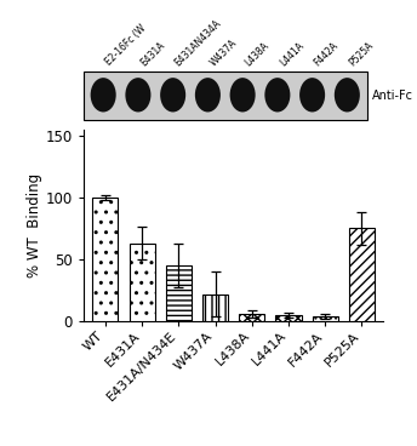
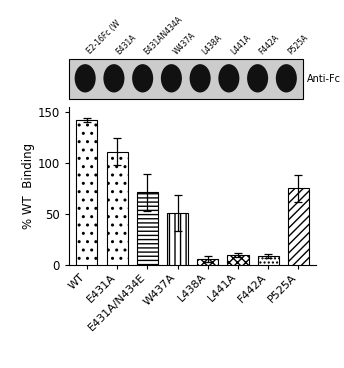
WT: 100 -> 142
E431A: 63 -> 111
E431A/N434E: 45 -> 71
W437A: 22 -> 51
L441A: 5 -> 10
F442A: 4 -> 9
